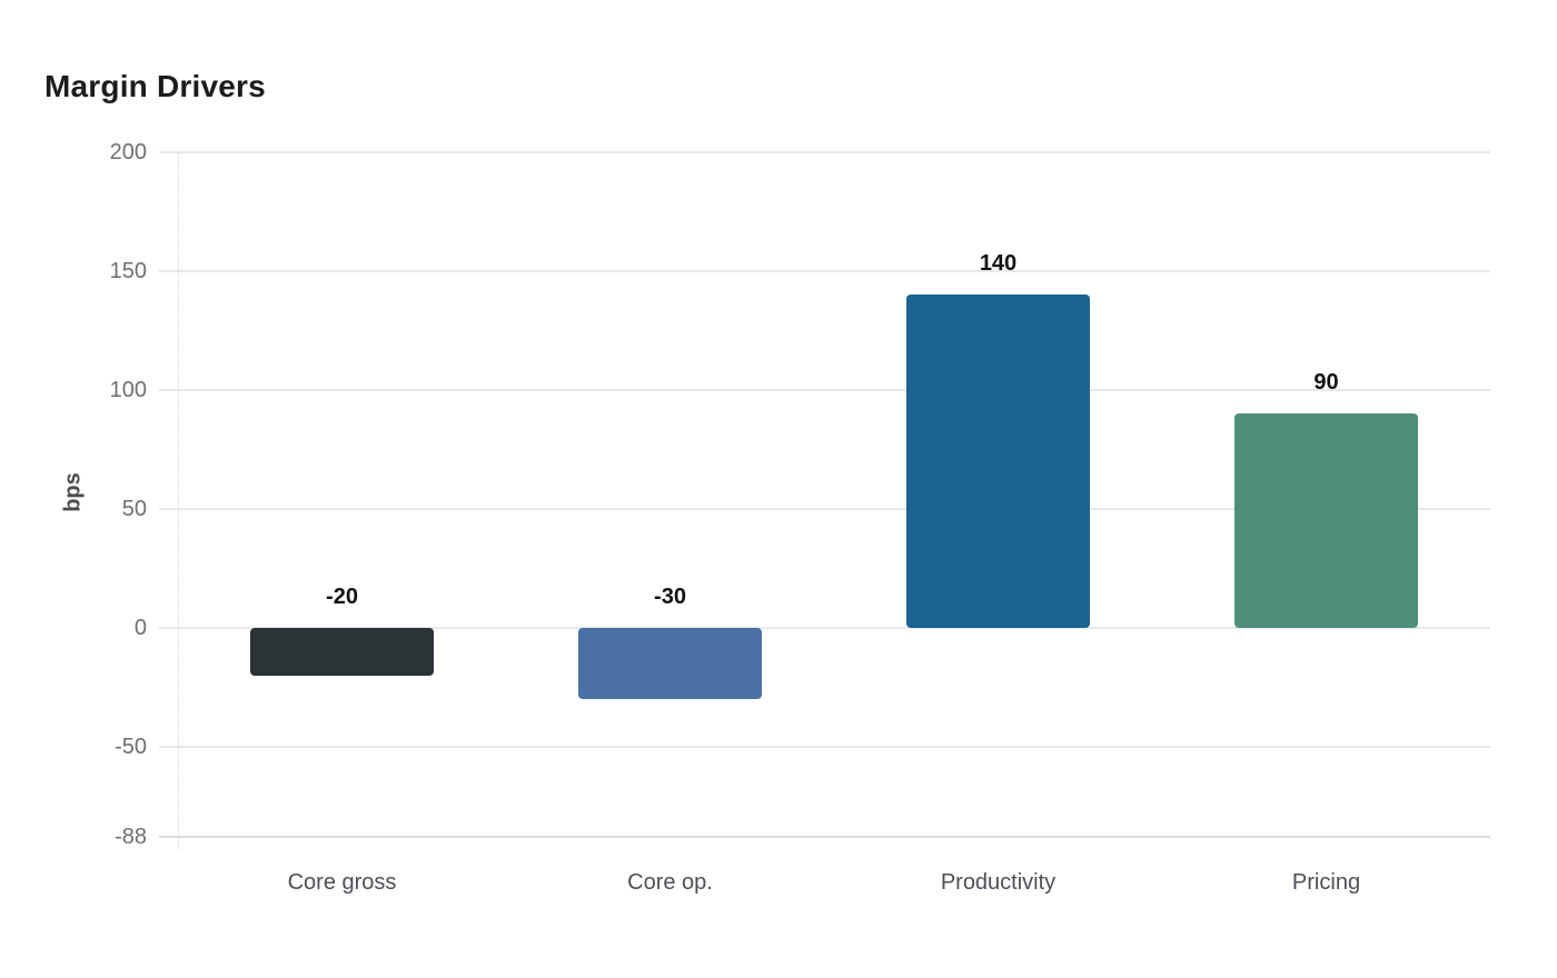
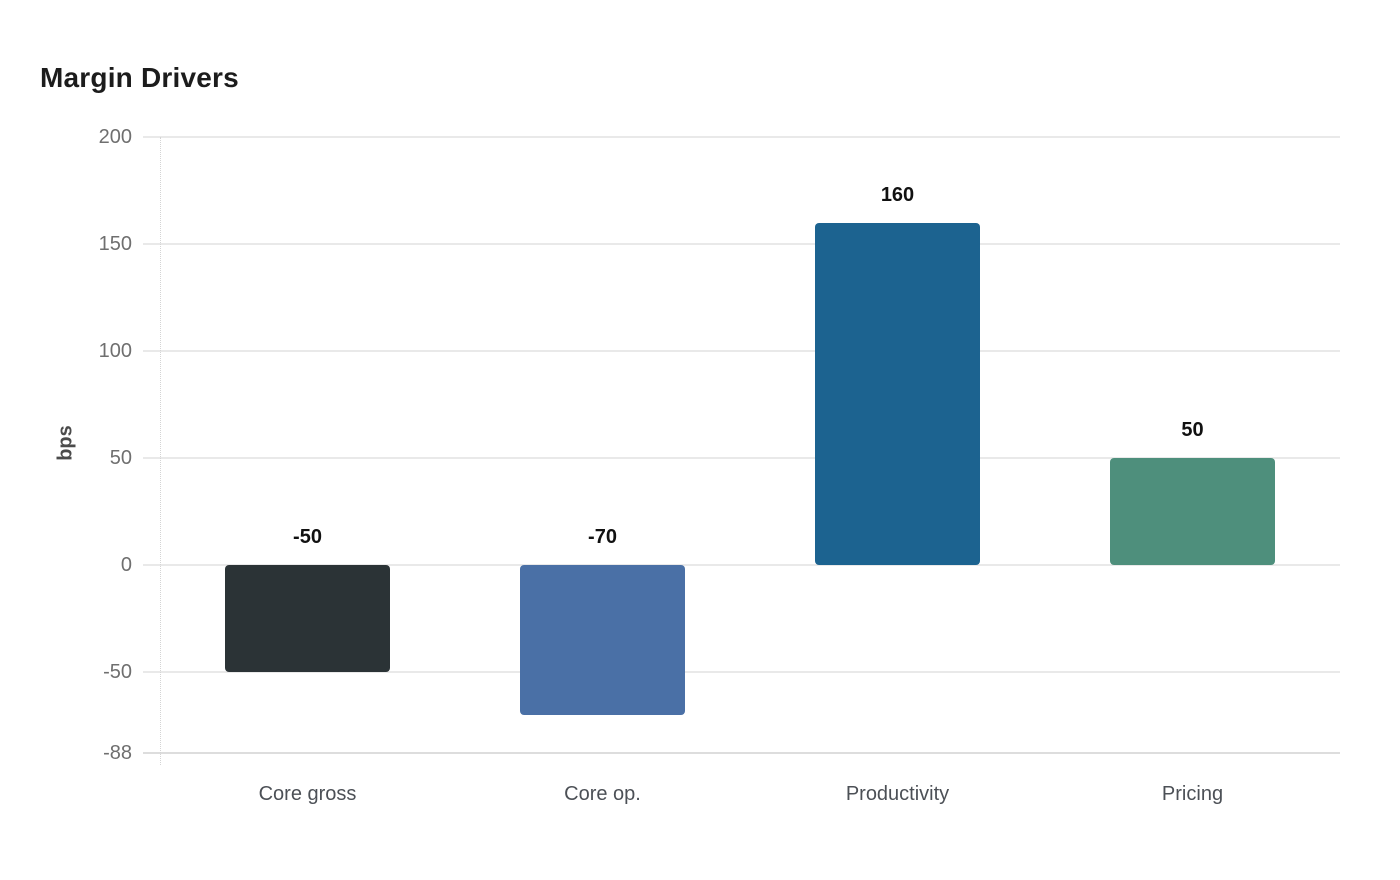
Core gross: -20 -> -50
Core op.: -30 -> -70
Productivity: 140 -> 160
Pricing: 90 -> 50
